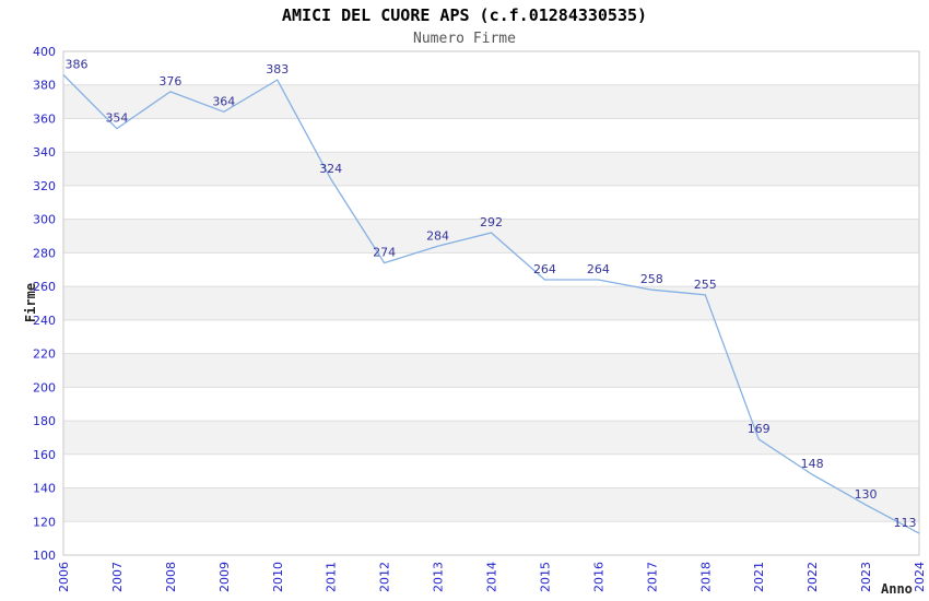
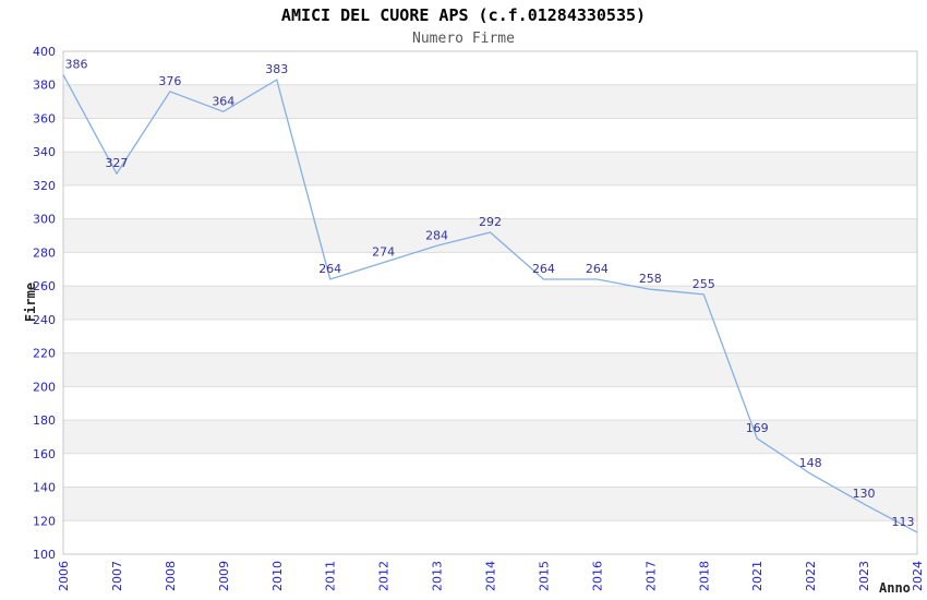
2007: 354 -> 327
2011: 324 -> 264
